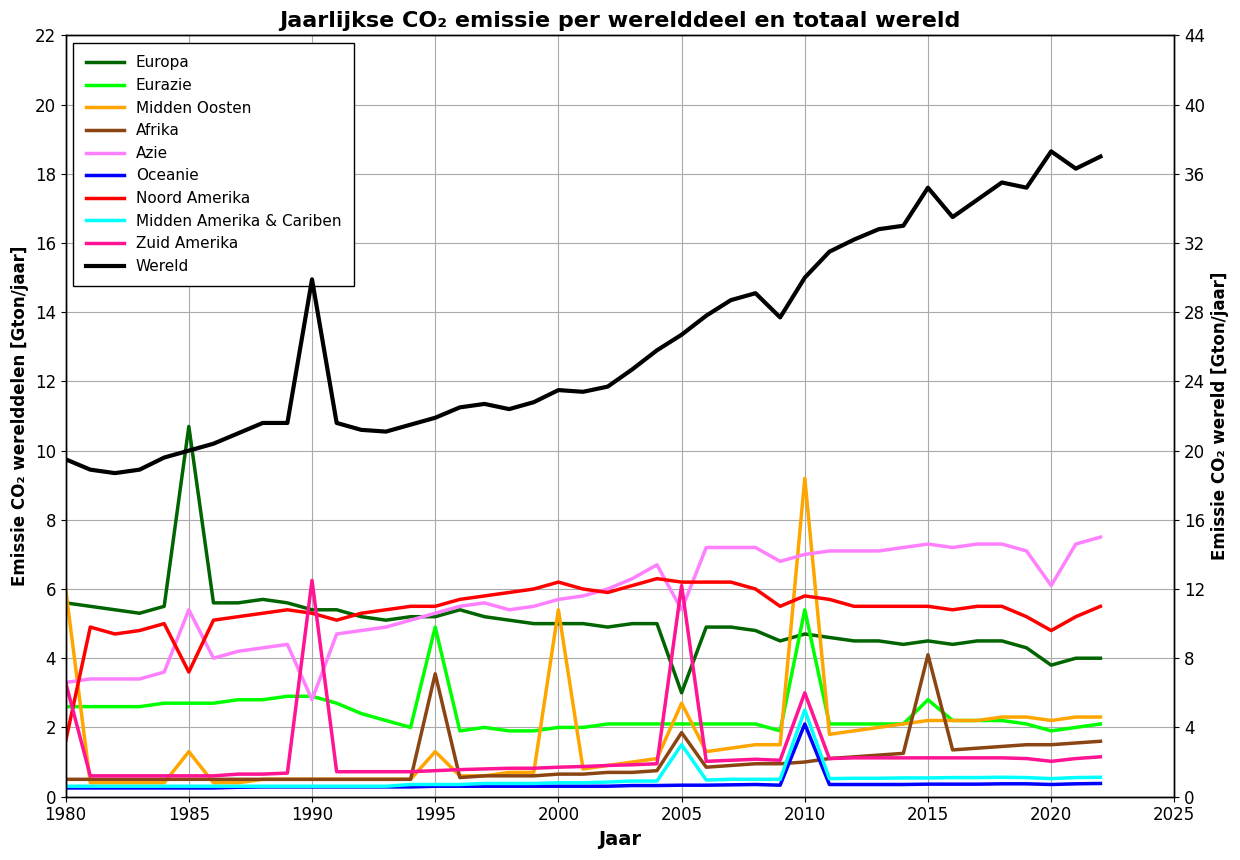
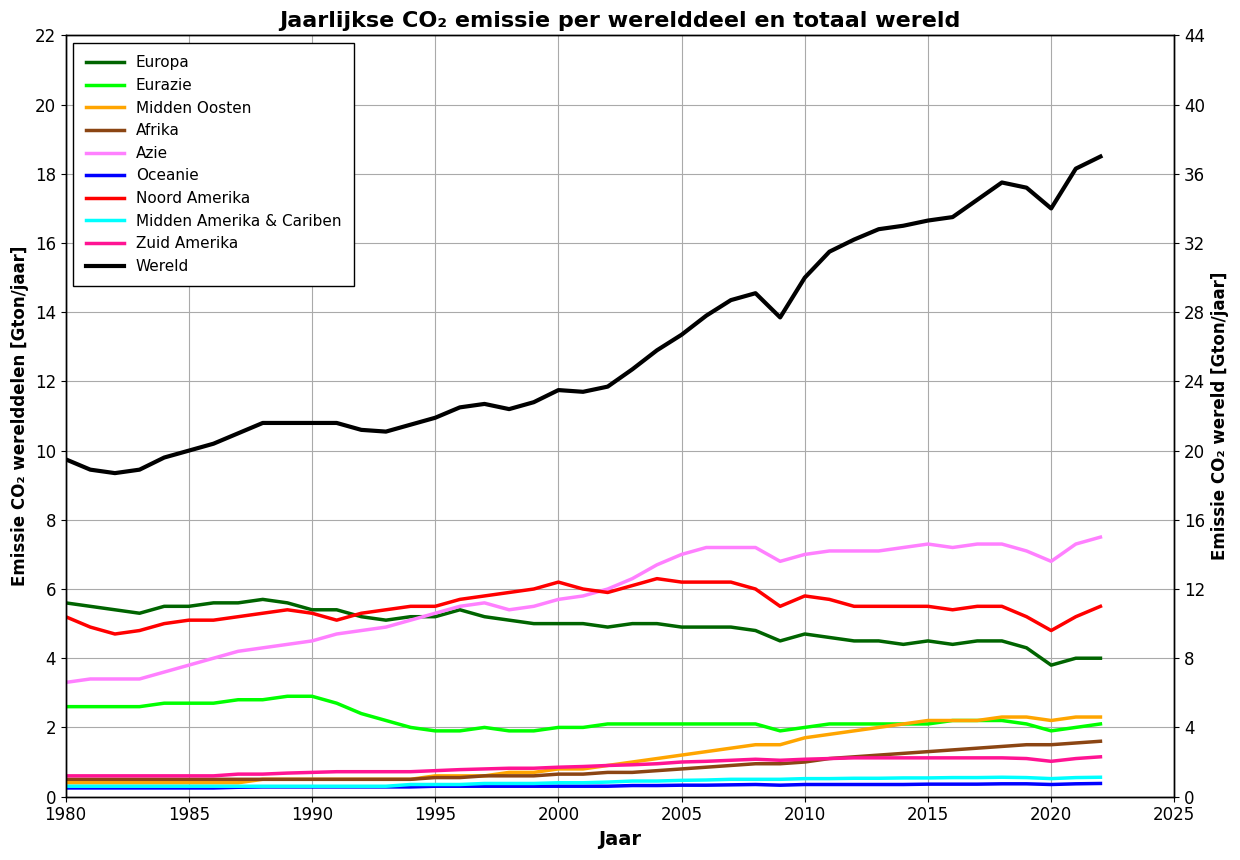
Midden Oosten/1980: 6.0 -> 0.4
Noord Amerika/1980: 1.6 -> 5.2
Zuid Amerika/1980: 3.30 -> 0.60
Europa/1985: 10.7 -> 5.5
Midden Oosten/1985: 1.3 -> 0.4
Azie/1985: 5.4 -> 3.8
Noord Amerika/1985: 3.6 -> 5.1
Azie/1990: 2.8 -> 4.5
Zuid Amerika/1990: 6.25 -> 0.70
Wereld/1990: 29.9 -> 21.6
Eurazie/1995: 4.9 -> 1.9
Midden Oosten/1995: 1.3 -> 0.6
Afrika/1995: 3.55 -> 0.55
Midden Oosten/2000: 5.4 -> 0.8
Europa/2005: 3.0 -> 4.9
Midden Oosten/2005: 2.7 -> 1.2
Afrika/2005: 1.85 -> 0.80
Azie/2005: 5.4 -> 7.0
Midden Amerika & Cariben/2005: 1.50 -> 0.47
Zuid Amerika/2005: 6.10 -> 1.00
Eurazie/2010: 5.4 -> 2.0
Midden Oosten/2010: 9.2 -> 1.7
Oceanie/2010: 2.10 -> 0.35
Midden Amerika & Cariben/2010: 2.50 -> 0.52
Zuid Amerika/2010: 3.00 -> 1.08
Eurazie/2015: 2.8 -> 2.1
Afrika/2015: 4.10 -> 1.30
Wereld/2015: 35.2 -> 33.3
Azie/2020: 6.1 -> 6.8
Wereld/2020: 37.3 -> 34.0
